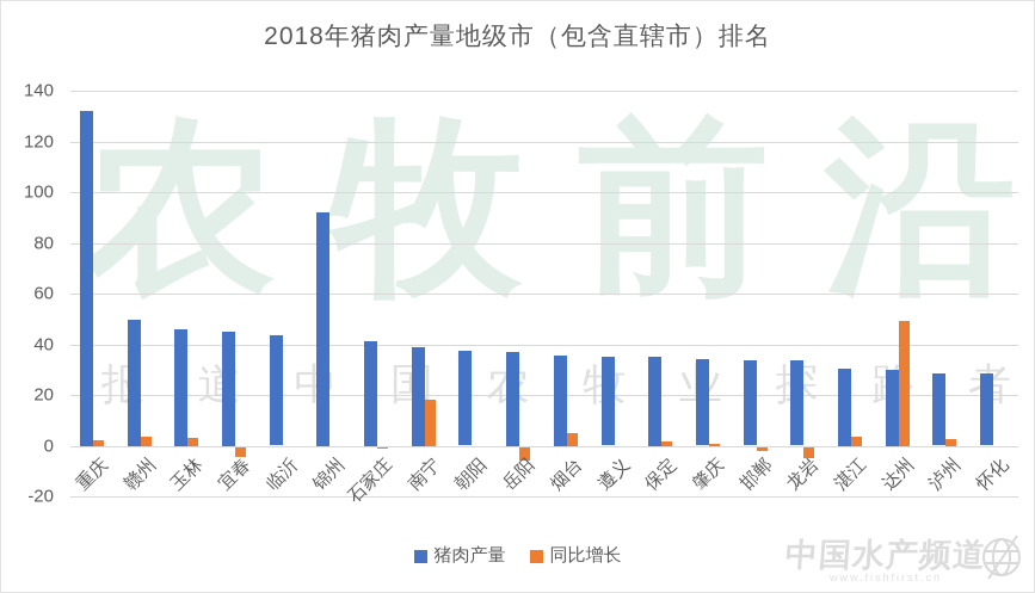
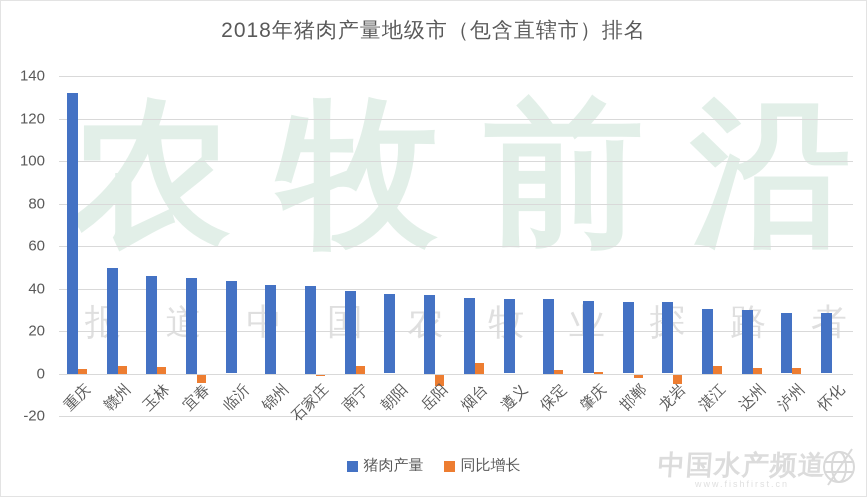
猪肉产量/锦州: 92 -> 42
同比增长/南宁: 18 -> 4
同比增长/达州: 49 -> 2
